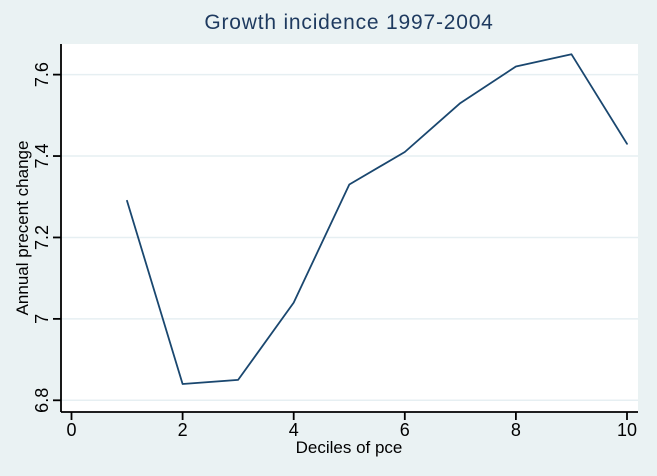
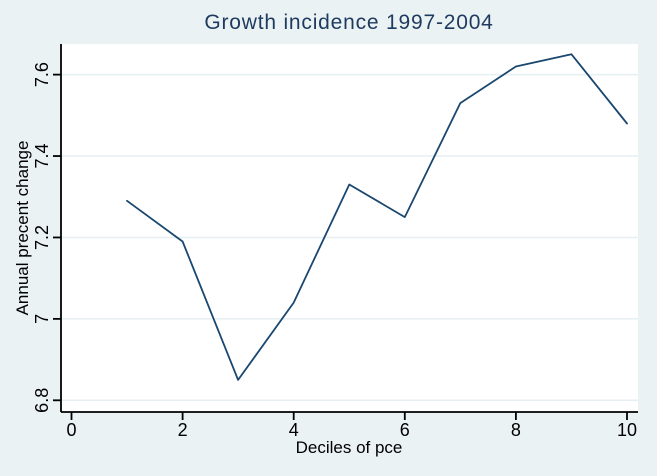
2: 6.84 -> 7.19
6: 7.41 -> 7.25
10: 7.43 -> 7.48
